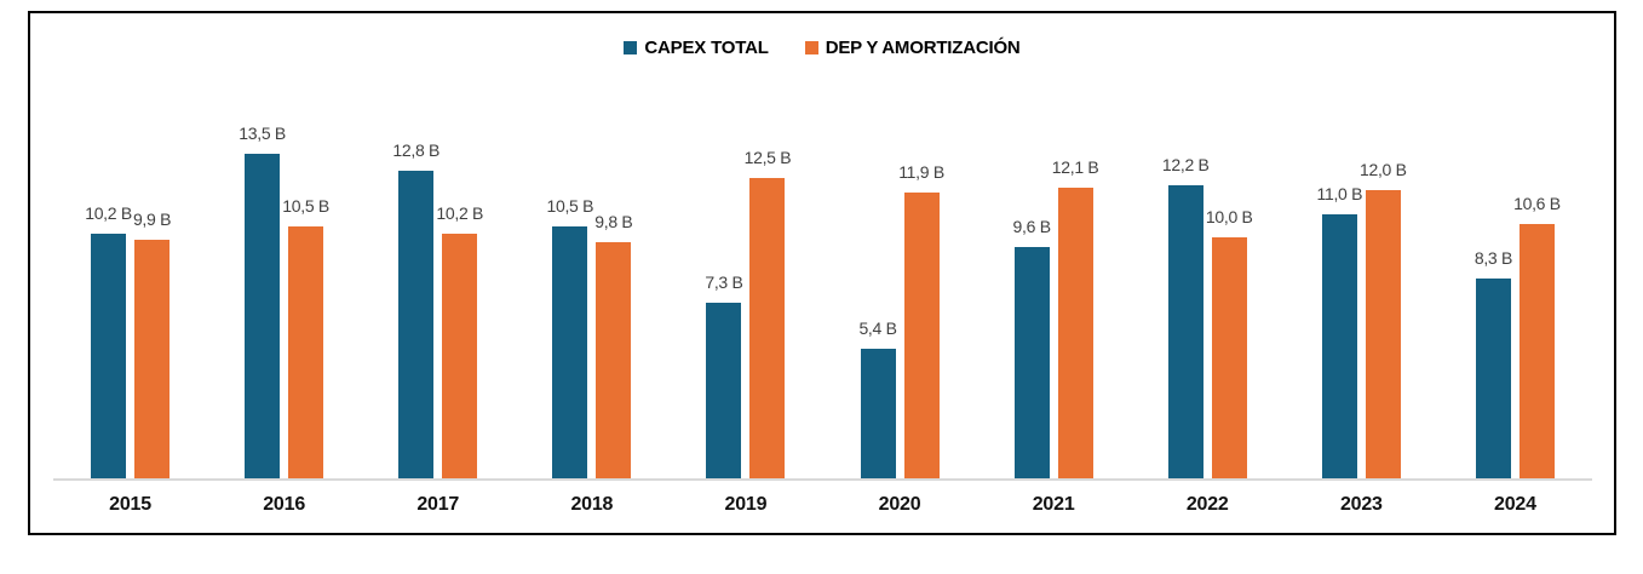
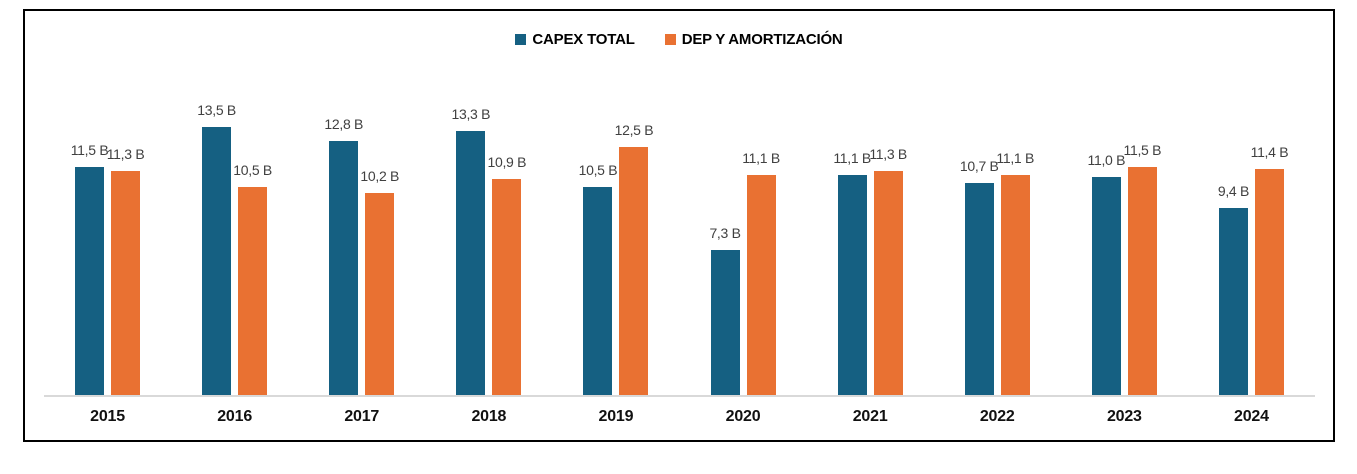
CAPEX TOTAL/2015: 10,2 -> 11,5
DEP Y AMORTIZACIÓN/2015: 9,9 -> 11,3
CAPEX TOTAL/2018: 10,5 -> 13,3
DEP Y AMORTIZACIÓN/2018: 9,8 -> 10,9
CAPEX TOTAL/2019: 7,3 -> 10,5
CAPEX TOTAL/2020: 5,4 -> 7,3
DEP Y AMORTIZACIÓN/2020: 11,9 -> 11,1
CAPEX TOTAL/2021: 9,6 -> 11,1
DEP Y AMORTIZACIÓN/2021: 12,1 -> 11,3
CAPEX TOTAL/2022: 12,2 -> 10,7
DEP Y AMORTIZACIÓN/2022: 10,0 -> 11,1
DEP Y AMORTIZACIÓN/2023: 12,0 -> 11,5
CAPEX TOTAL/2024: 8,3 -> 9,4
DEP Y AMORTIZACIÓN/2024: 10,6 -> 11,4
